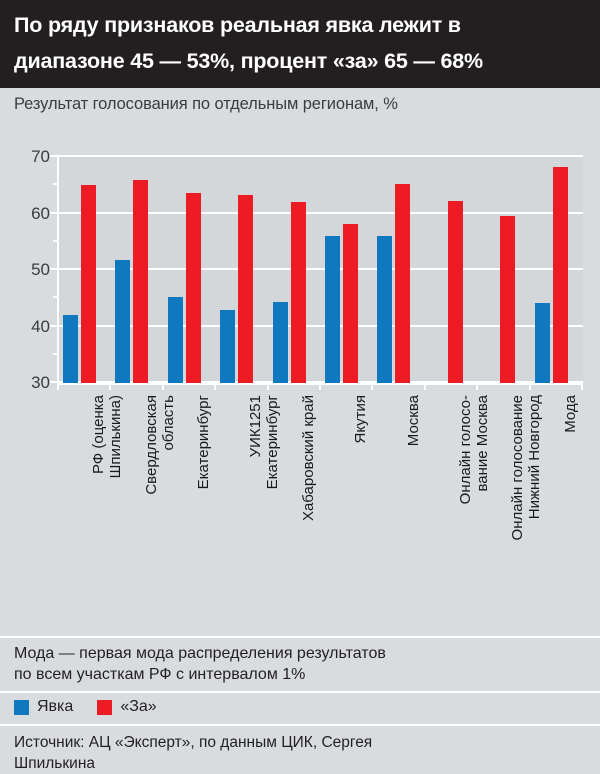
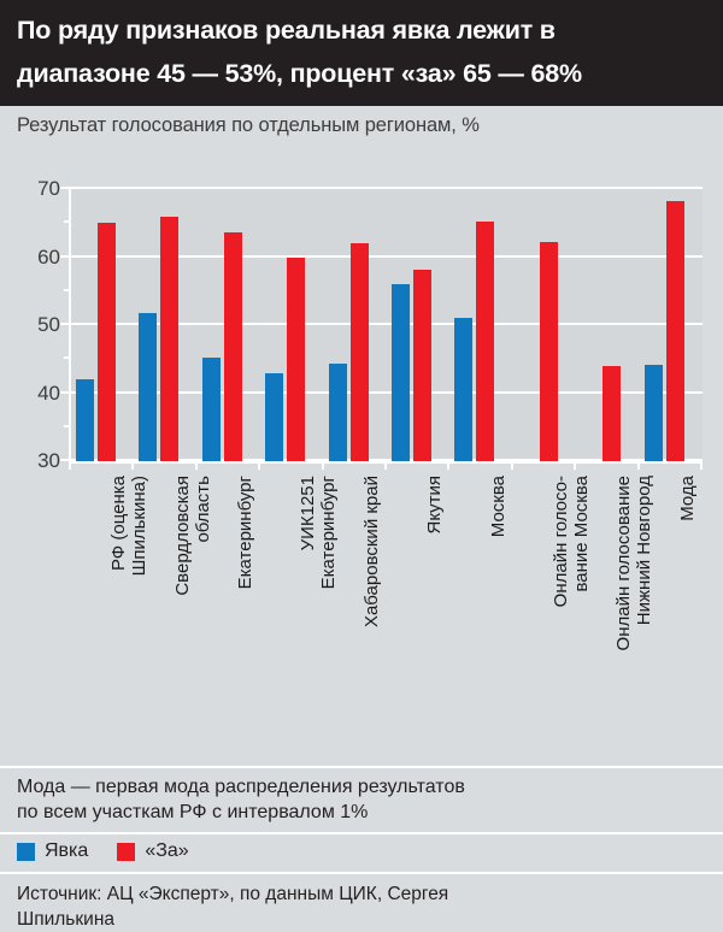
«За»/УИК1251 Екатеринбург: 63 -> 60
Явка/Москва: 56 -> 51
«За»/Онлайн голосование Нижний Новгород: 60 -> 44
